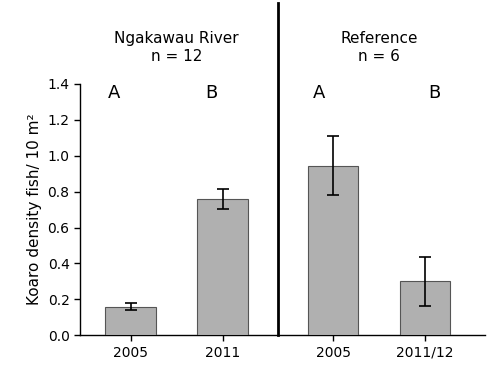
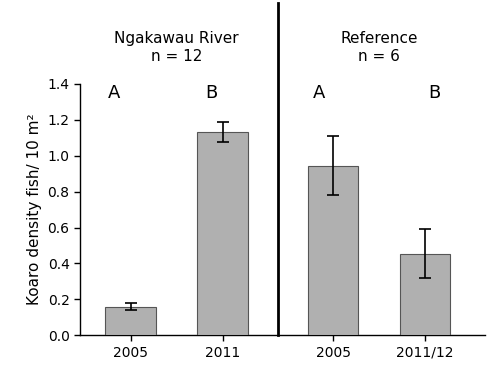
2011: 0.76 -> 1.13
2011/12: 0.30 -> 0.46
